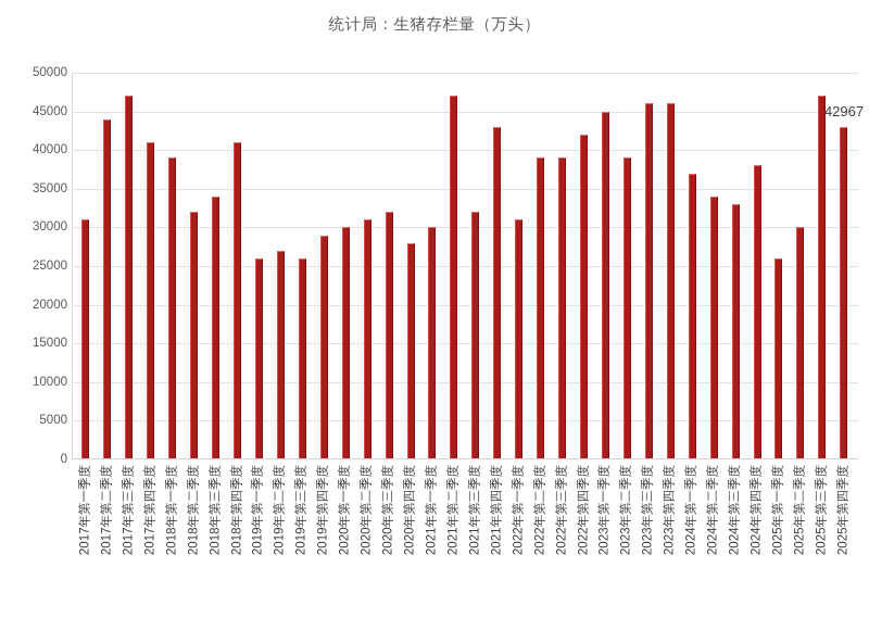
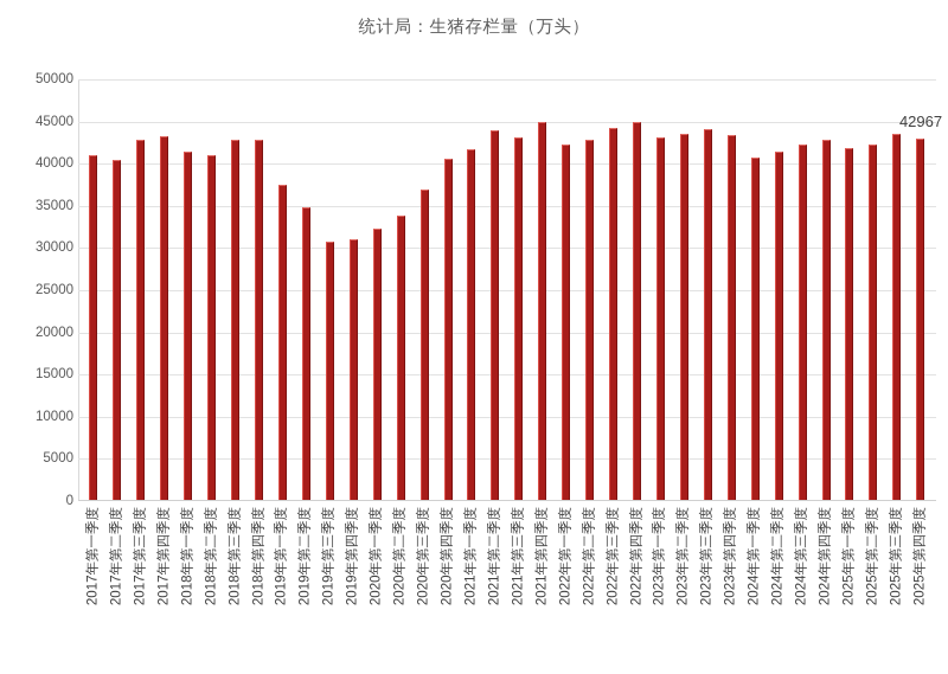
2017年第一季度: 31000 -> 41000
2017年第二季度: 44000 -> 40000
2017年第三季度: 47000 -> 43000
2017年第四季度: 41000 -> 43000
2018年第一季度: 39000 -> 41000
2018年第二季度: 32000 -> 41000
2018年第三季度: 34000 -> 43000
2018年第四季度: 41000 -> 43000
2019年第一季度: 26000 -> 38000
2019年第二季度: 27000 -> 35000
2019年第三季度: 26000 -> 31000
2019年第四季度: 29000 -> 31000
2020年第一季度: 30000 -> 32000
2020年第二季度: 31000 -> 34000
2020年第三季度: 32000 -> 37000
2020年第四季度: 28000 -> 41000
2021年第一季度: 30000 -> 42000
2021年第二季度: 47000 -> 44000
2021年第三季度: 32000 -> 43000
2021年第四季度: 43000 -> 45000
2022年第一季度: 31000 -> 42000
2022年第二季度: 39000 -> 43000
2022年第三季度: 39000 -> 44000
2022年第四季度: 42000 -> 45000
2023年第一季度: 45000 -> 43000
2023年第二季度: 39000 -> 44000
2023年第三季度: 46000 -> 44000
2023年第四季度: 46000 -> 43000
2024年第一季度: 37000 -> 41000
2024年第二季度: 34000 -> 41000
2024年第三季度: 33000 -> 42000
2024年第四季度: 38000 -> 43000
2025年第一季度: 26000 -> 42000
2025年第二季度: 30000 -> 42000
2025年第三季度: 47000 -> 44000
